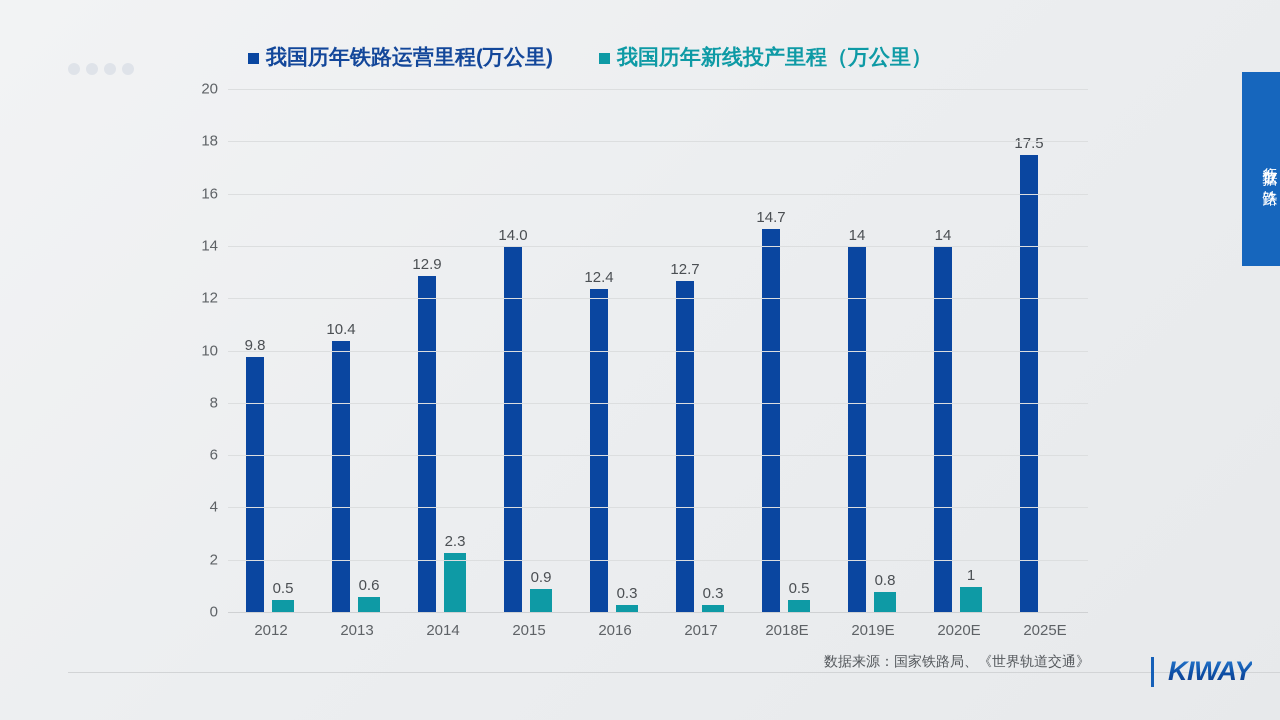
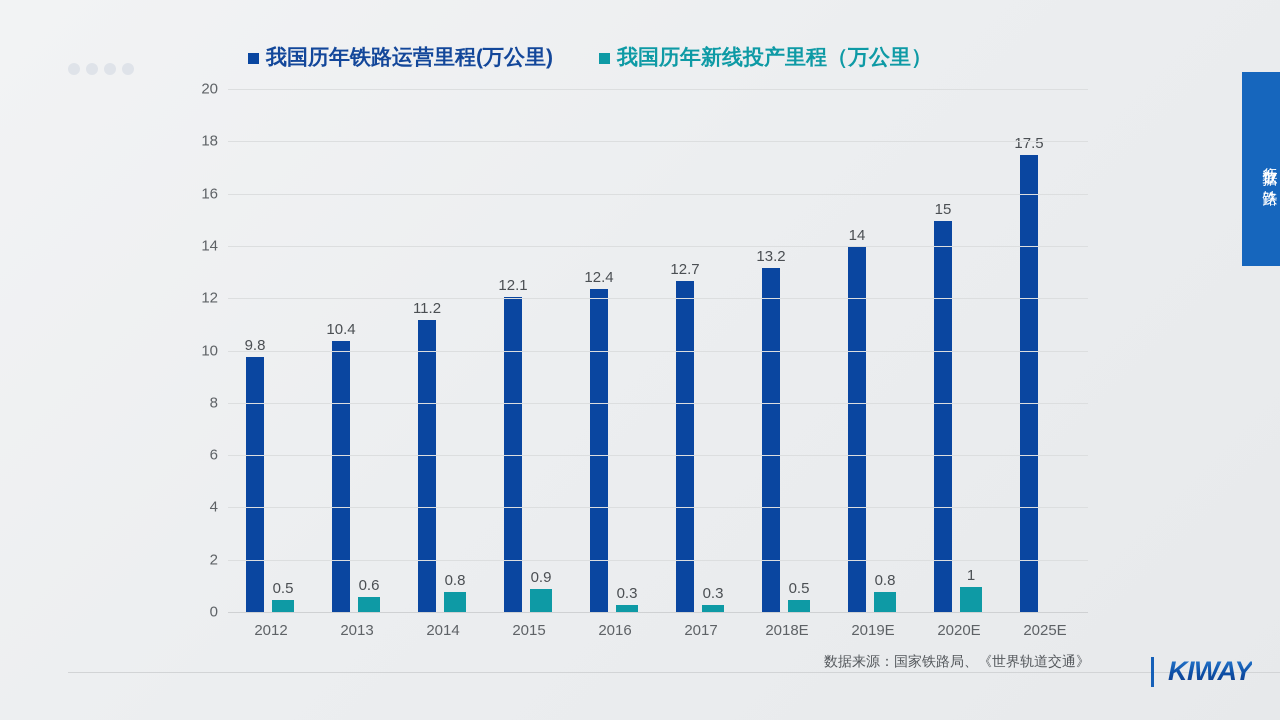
我国历年铁路运营里程(万公里)/2014: 12.9 -> 11.2
我国历年新线投产里程（万公里）/2014: 2.3 -> 0.8
我国历年铁路运营里程(万公里)/2015: 14.0 -> 12.1
我国历年铁路运营里程(万公里)/2018E: 14.7 -> 13.2
我国历年铁路运营里程(万公里)/2020E: 14 -> 15
